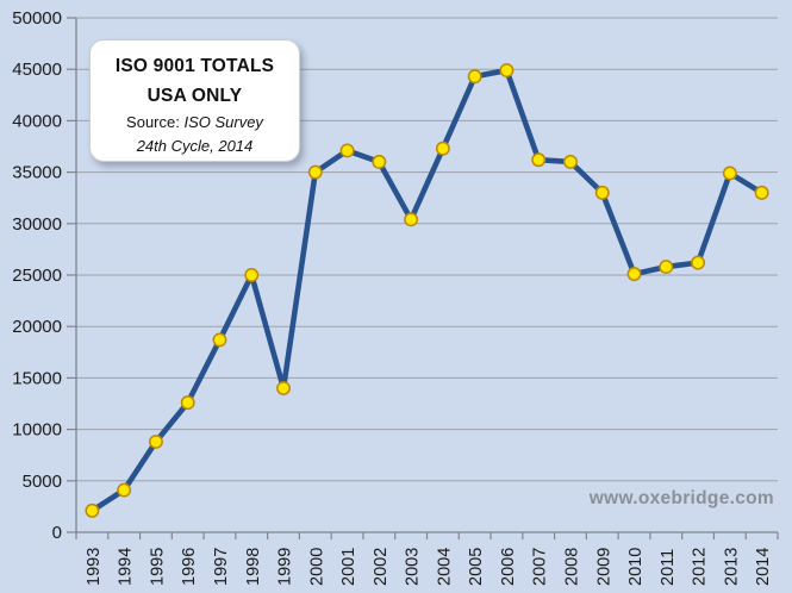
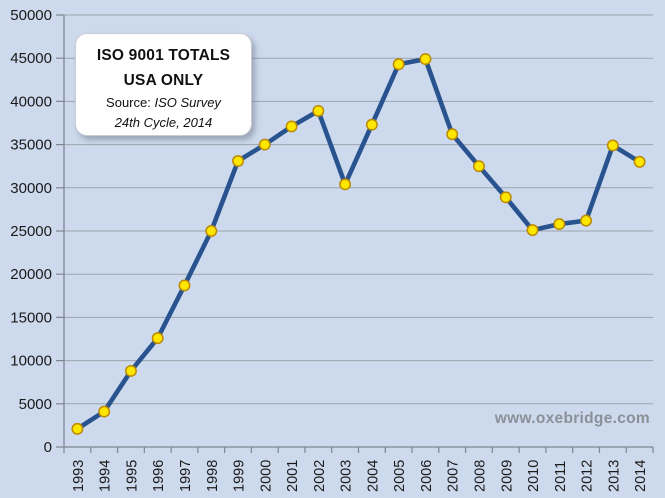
1999: 14000 -> 33000
2002: 36000 -> 39000
2008: 36000 -> 32000
2009: 33000 -> 29000
